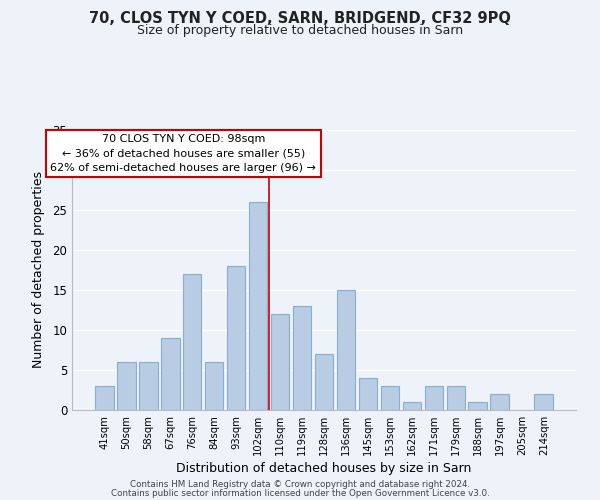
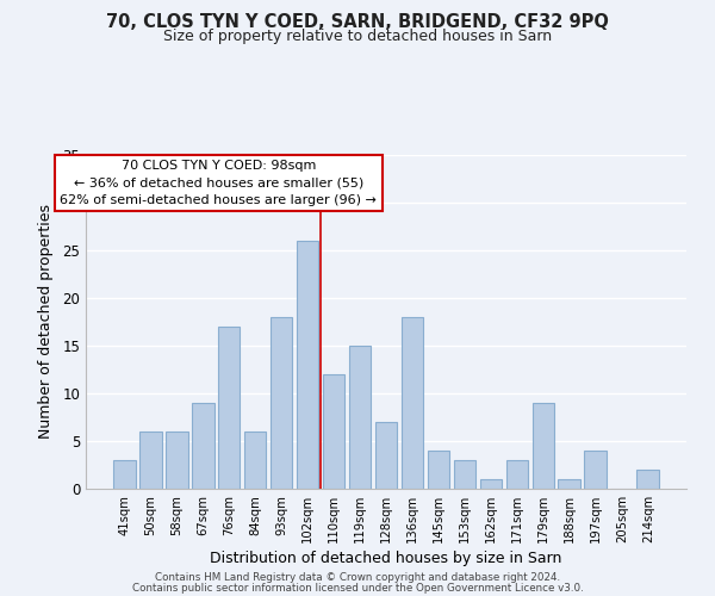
119sqm: 13 -> 15
136sqm: 15 -> 18
179sqm: 3 -> 9
197sqm: 2 -> 4
